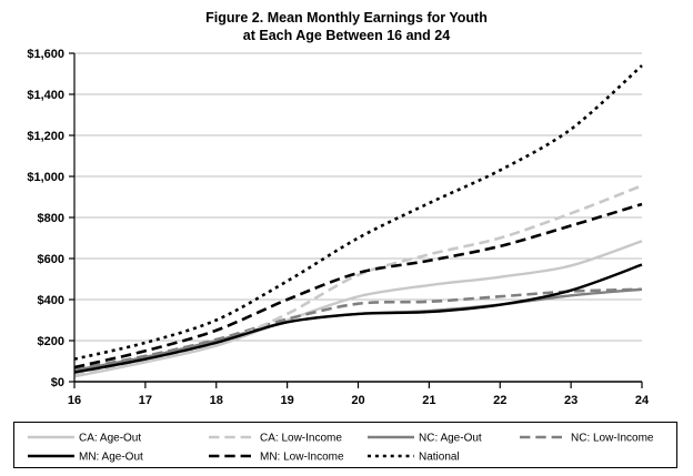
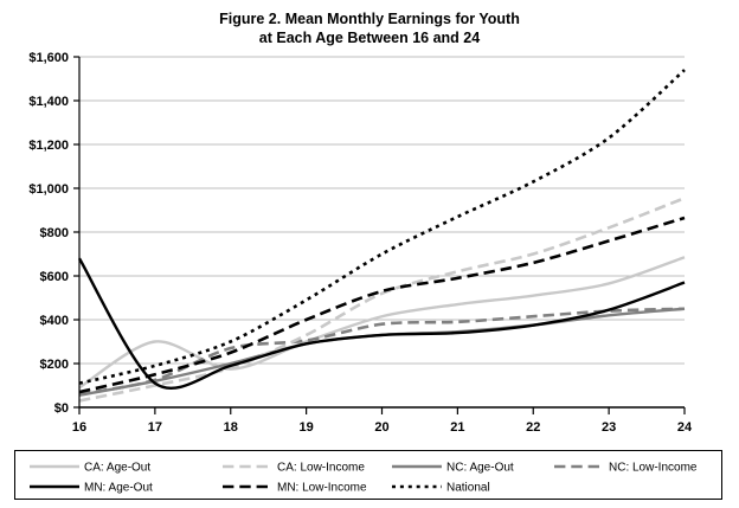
CA: Age-Out/16: $20 -> $90
MN: Age-Out/16: $40 -> $680
CA: Age-Out/17: $100 -> $300
NC: Low-Income/18: $200 -> $270
